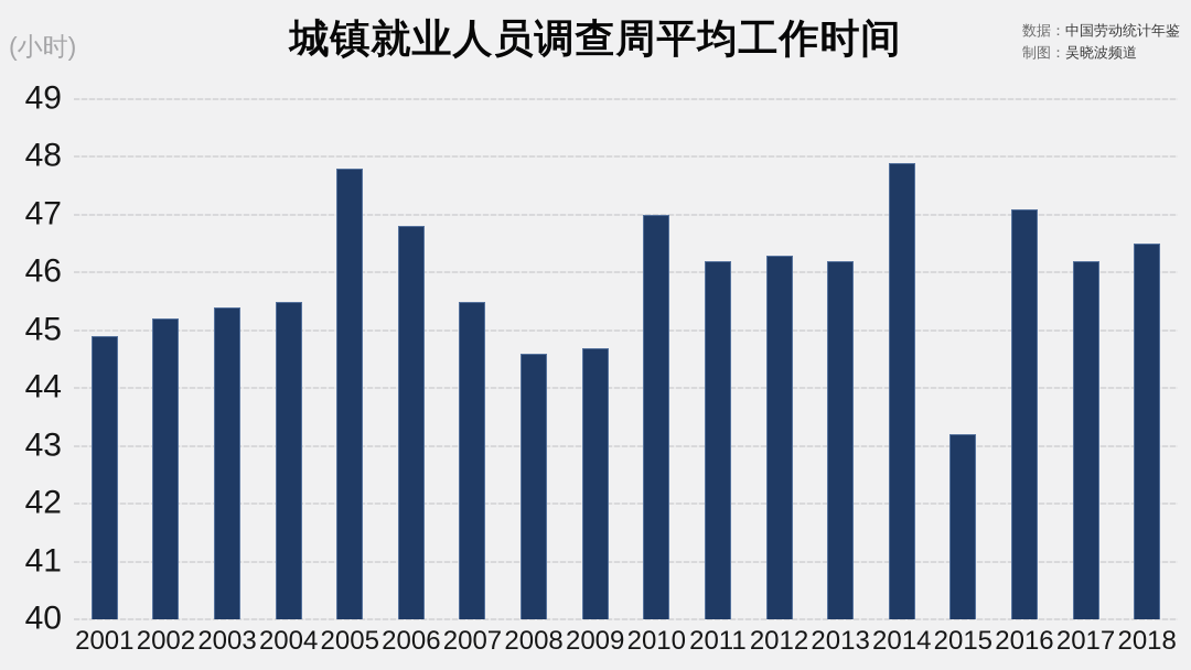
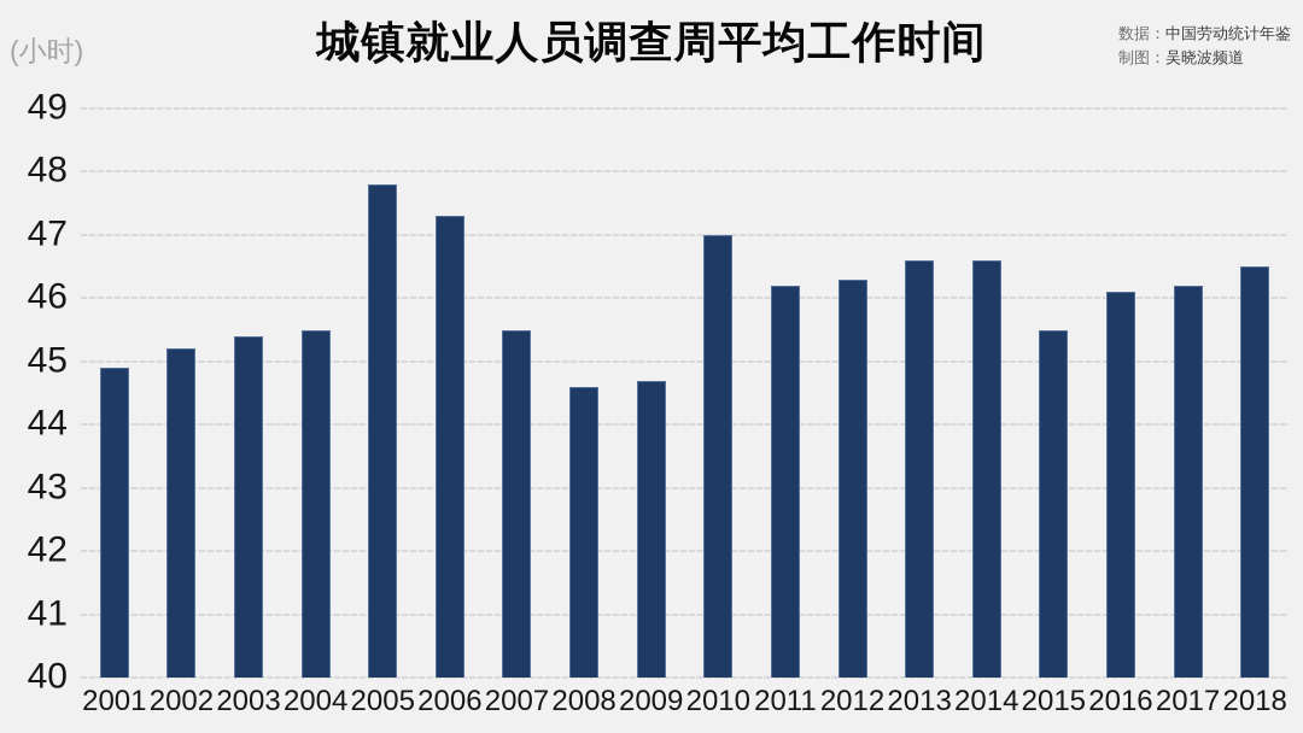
2006: 46.8 -> 47.3
2013: 46.2 -> 46.6
2014: 47.9 -> 46.6
2015: 43.2 -> 45.5
2016: 47.1 -> 46.1
